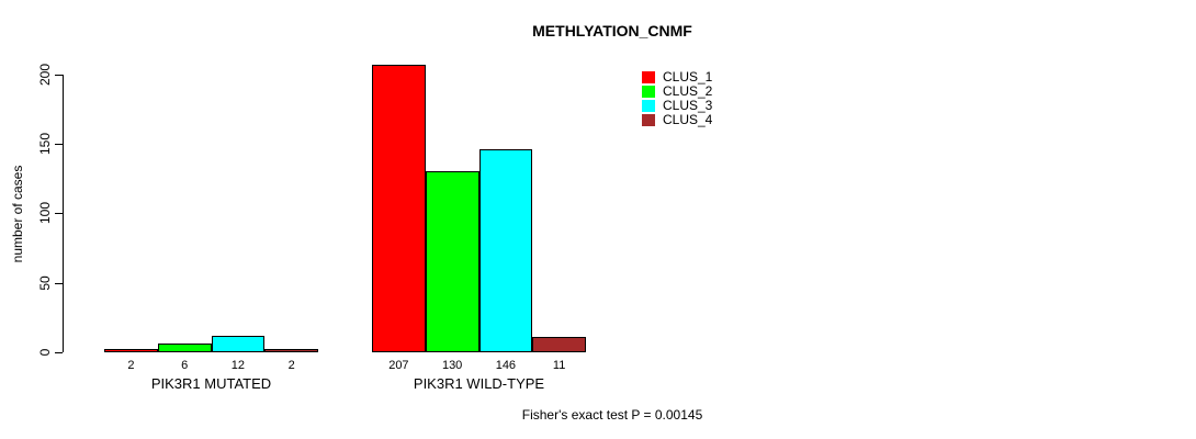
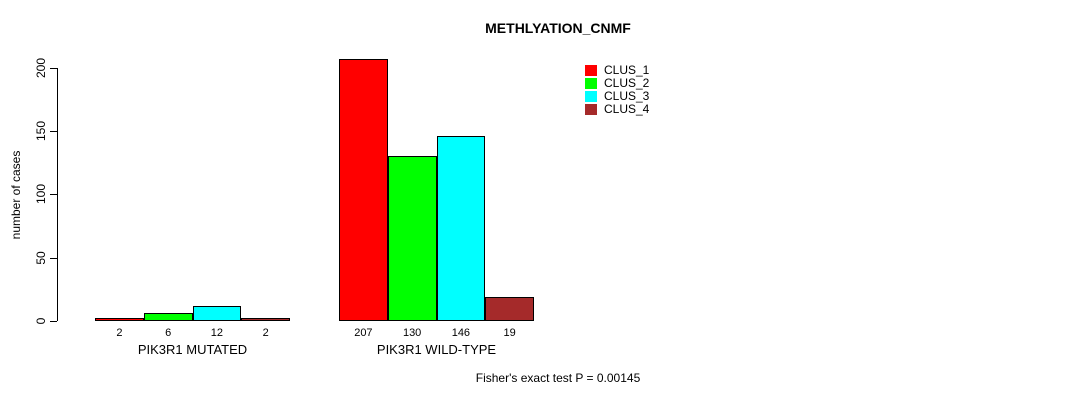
CLUS_4/PIK3R1 WILD-TYPE: 11 -> 19
